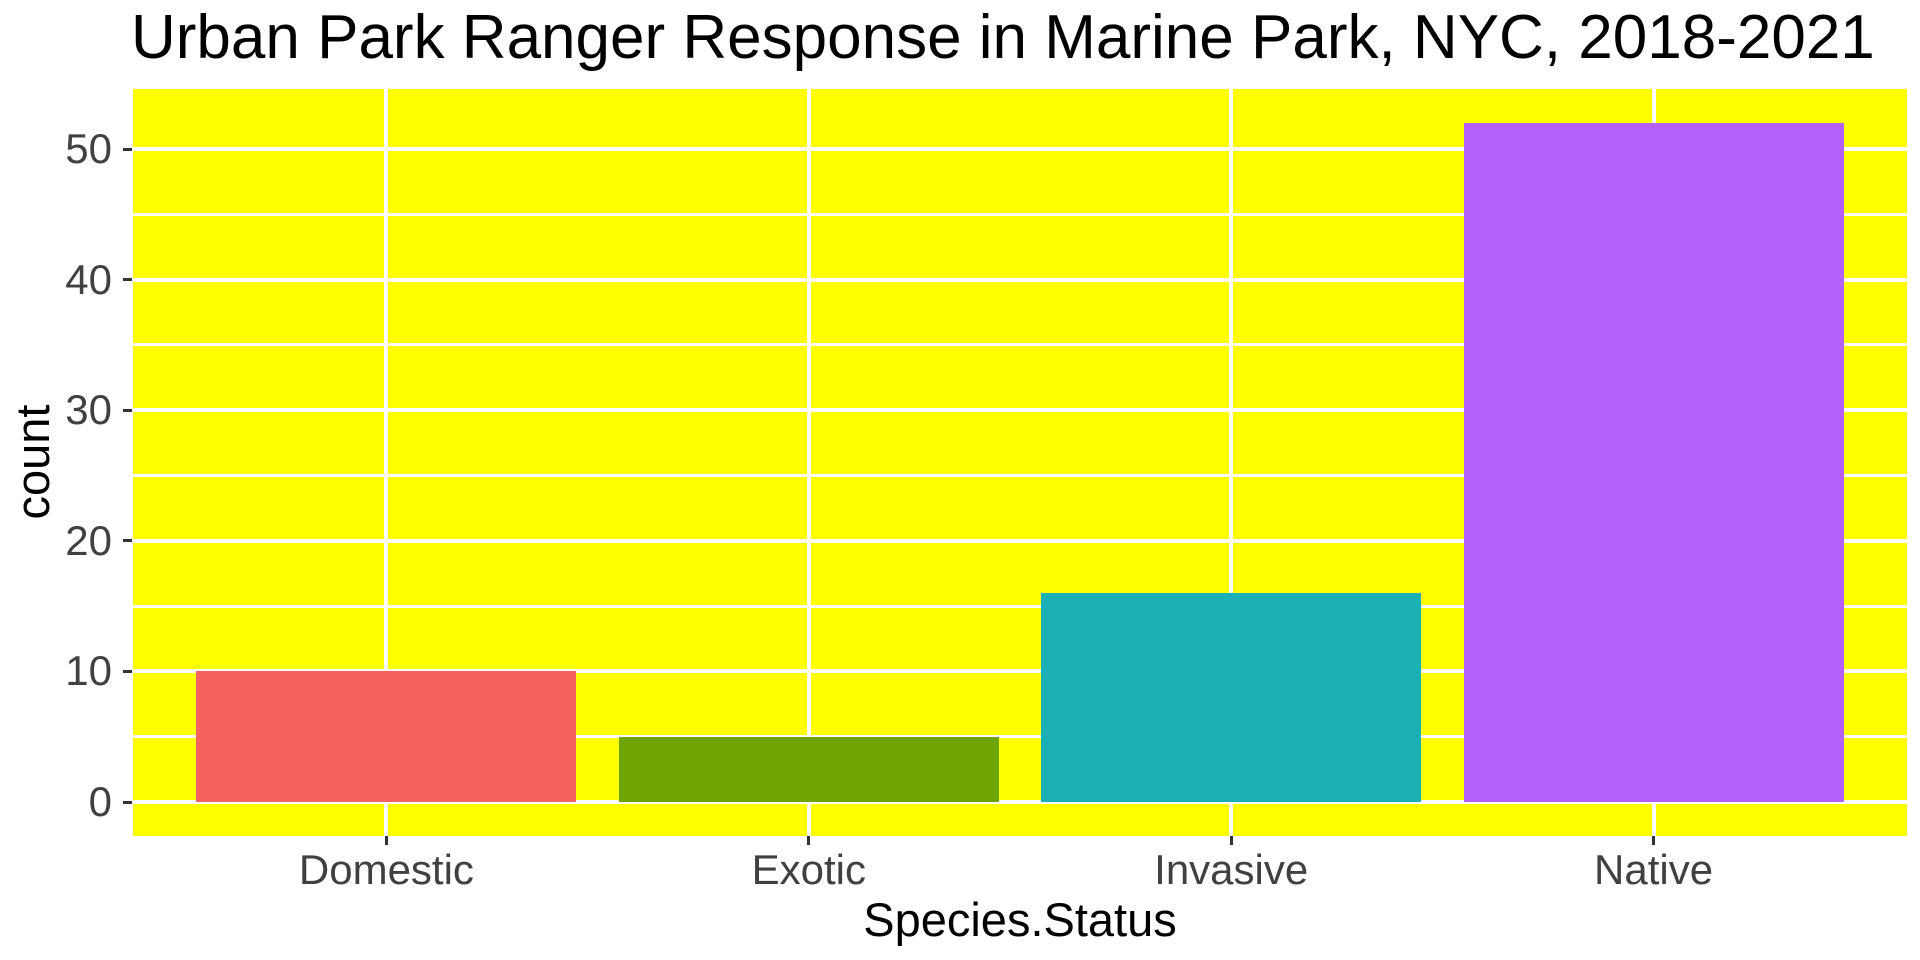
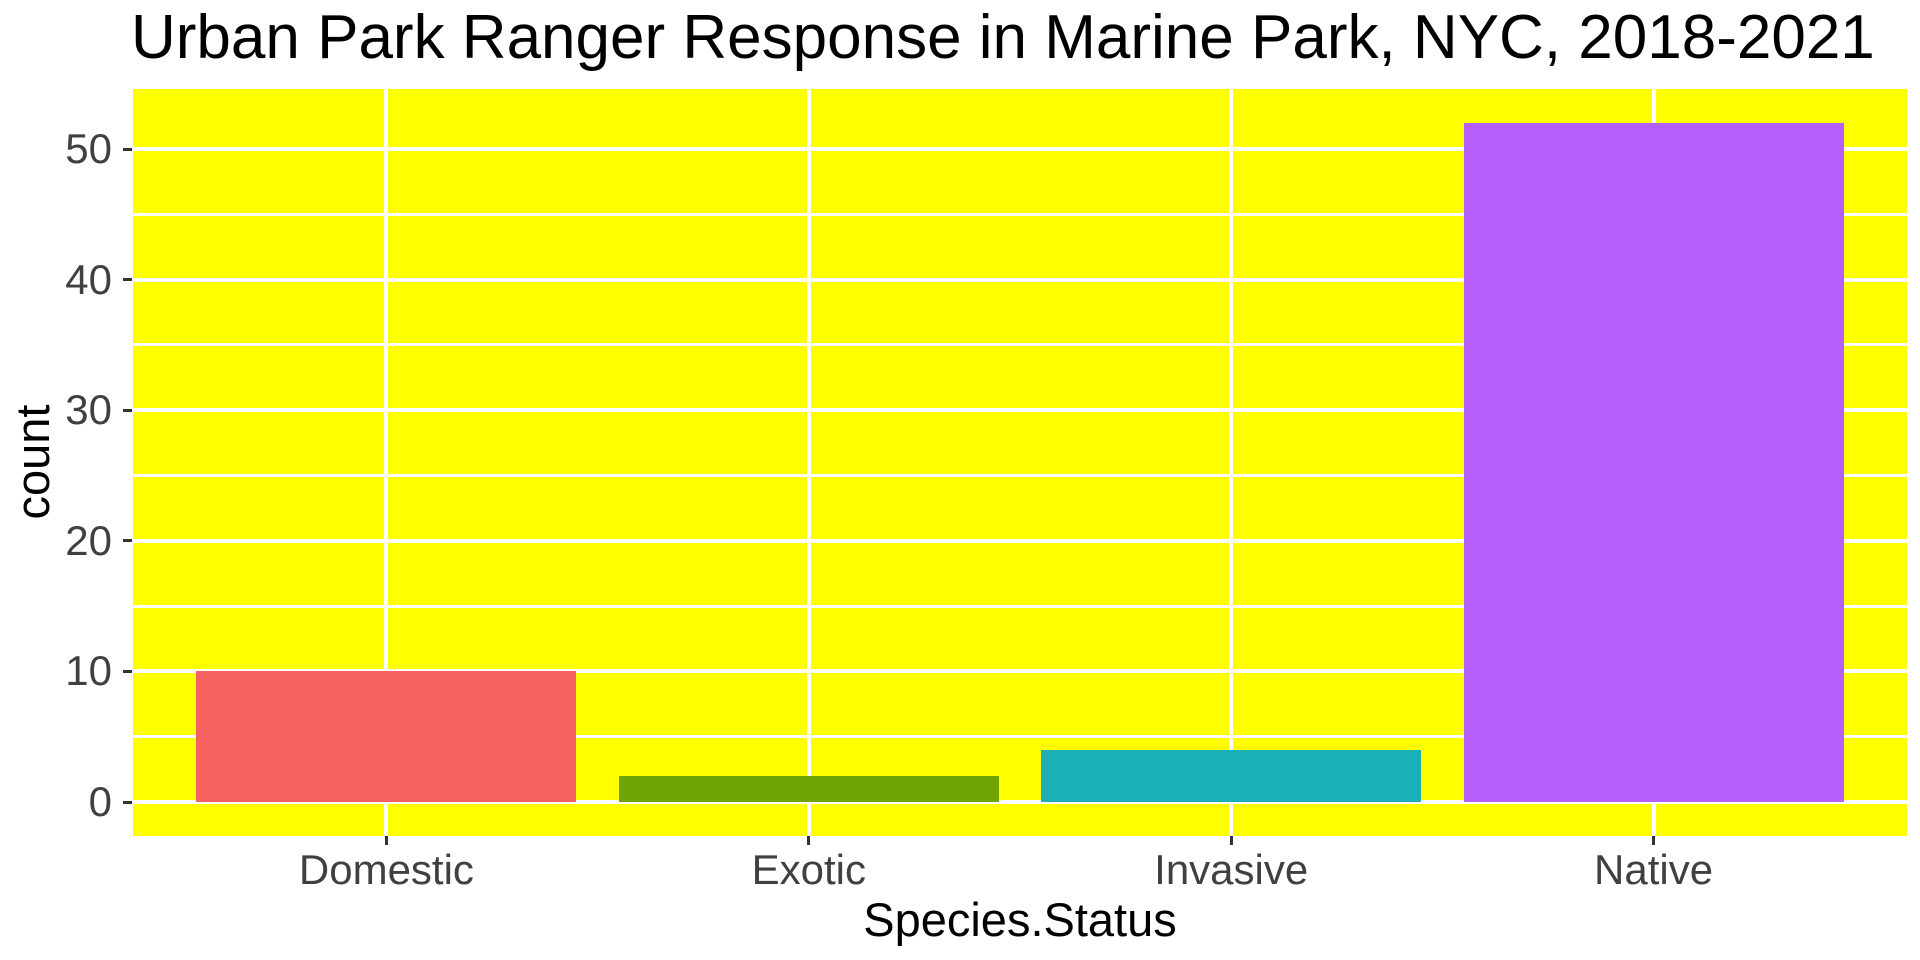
Exotic: 5 -> 2
Invasive: 16 -> 4
